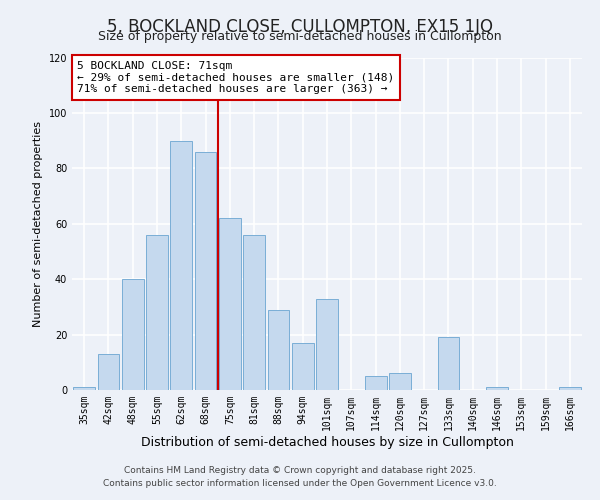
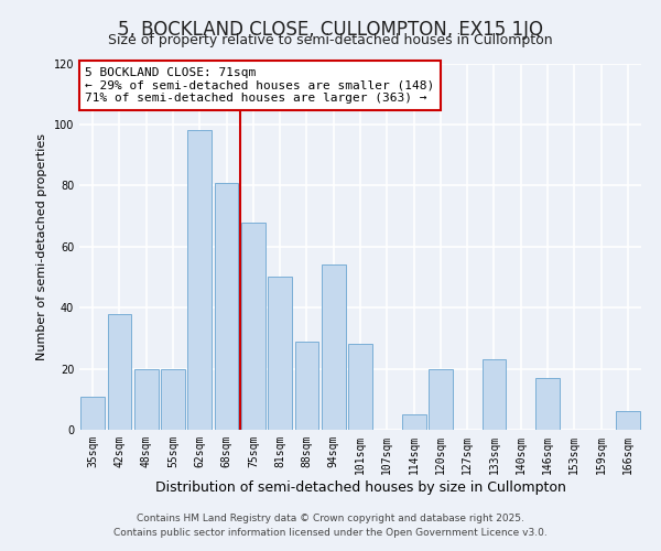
35sqm: 1 -> 11
42sqm: 13 -> 38
48sqm: 40 -> 20
55sqm: 56 -> 20
62sqm: 90 -> 98
68sqm: 86 -> 81
75sqm: 62 -> 68
81sqm: 56 -> 50
94sqm: 17 -> 54
101sqm: 33 -> 28
120sqm: 6 -> 20
133sqm: 19 -> 23
146sqm: 1 -> 17
166sqm: 1 -> 6
